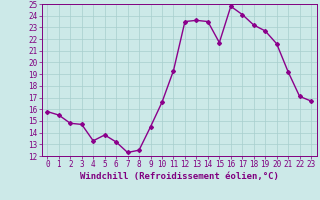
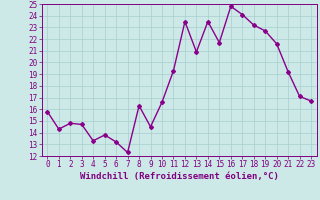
1: 15.5 -> 14.3
8: 12.5 -> 16.3
13: 23.6 -> 20.9
